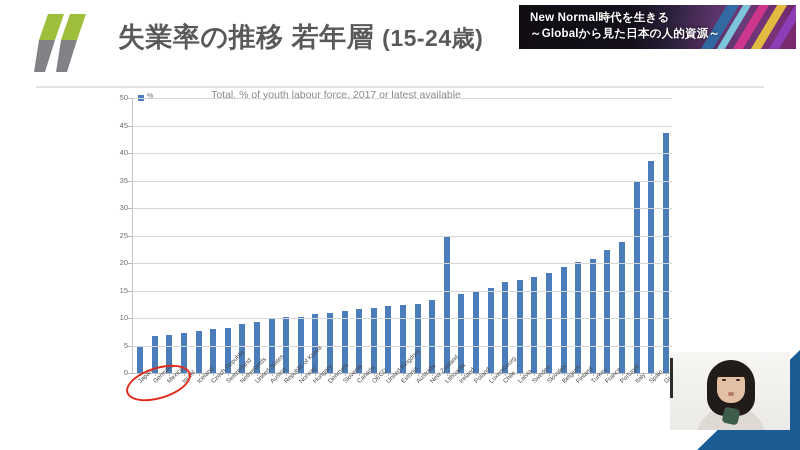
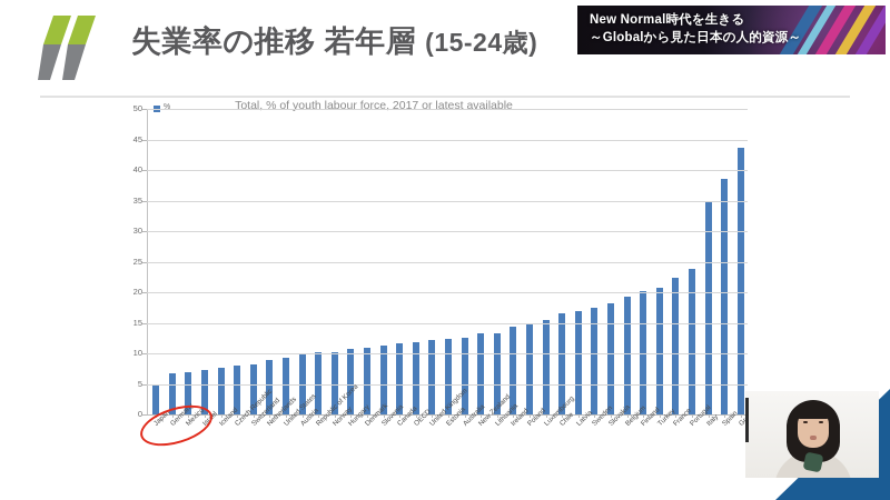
Lithuania: 25 -> 13
